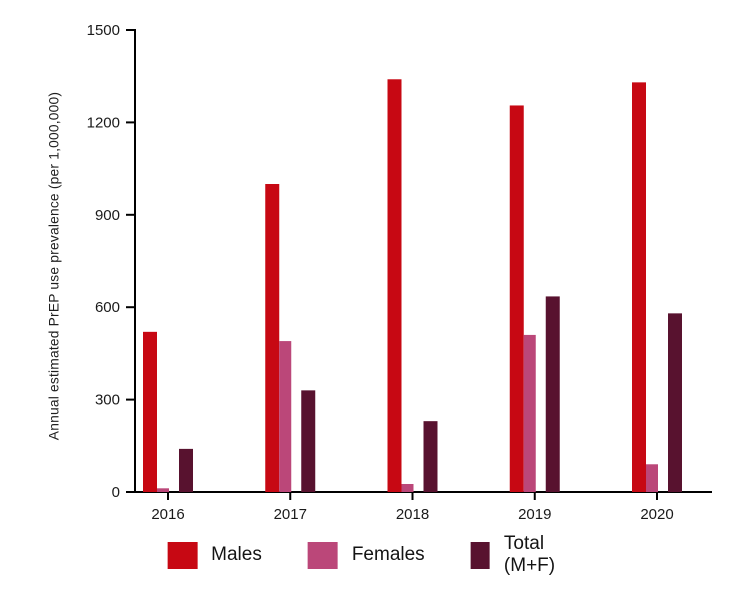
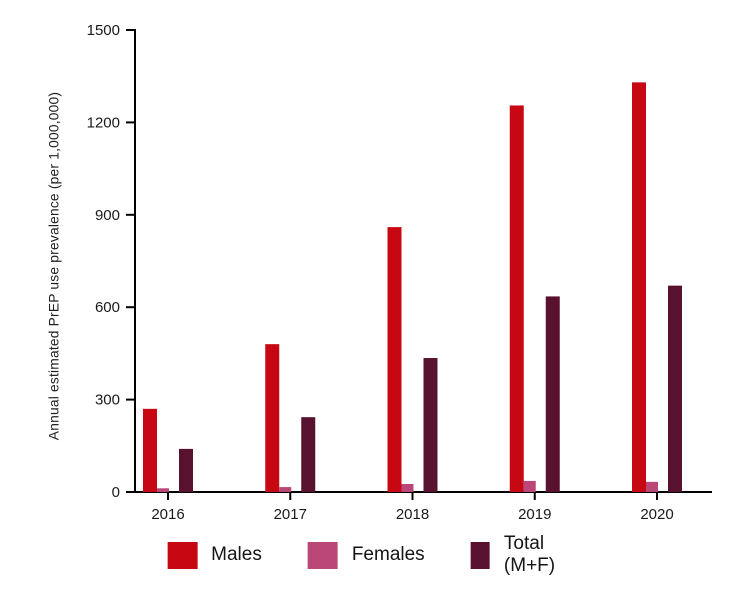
Males/2016: 520 -> 270
Males/2017: 1000 -> 480
Females/2017: 490 -> 20
Total (M+F)/2017: 330 -> 240
Males/2018: 1340 -> 860
Total (M+F)/2018: 230 -> 440
Females/2019: 510 -> 40
Females/2020: 90 -> 30
Total (M+F)/2020: 580 -> 670
